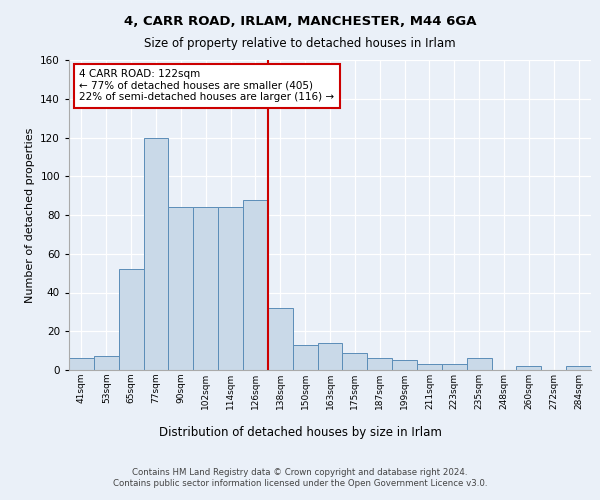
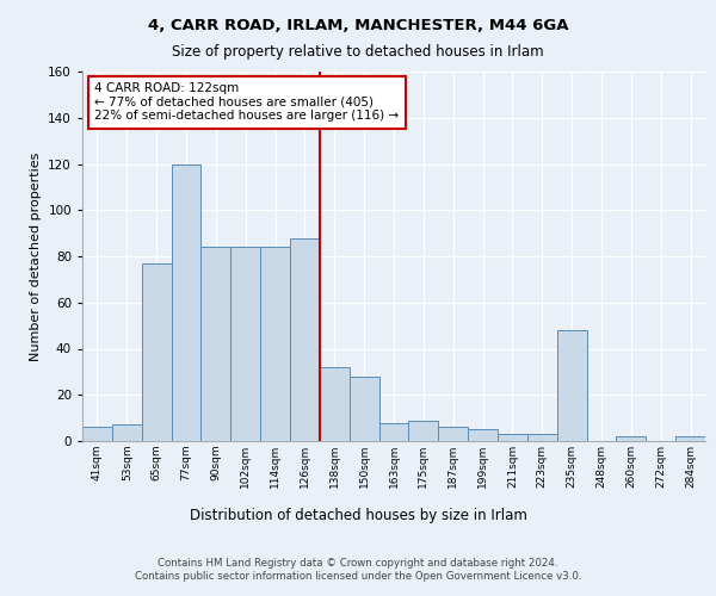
65sqm: 52 -> 77
150sqm: 13 -> 28
163sqm: 14 -> 8
235sqm: 6 -> 48
